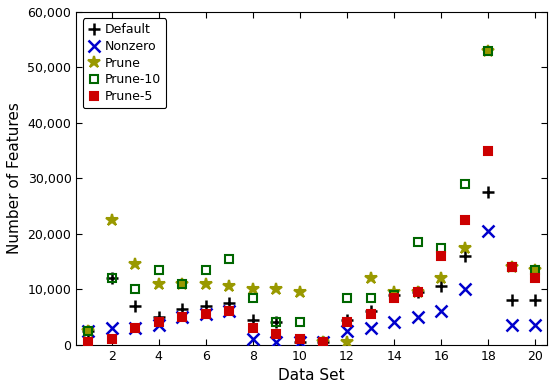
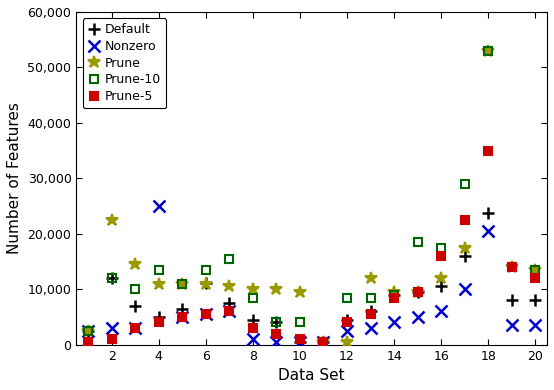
Nonzero/4: 3,500 -> 25,000
Default/6: 7,000 -> 11,200
Default/18: 27,500 -> 23,800
